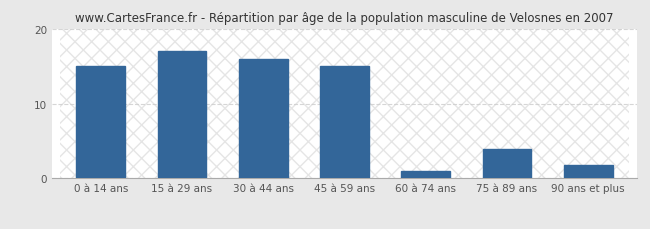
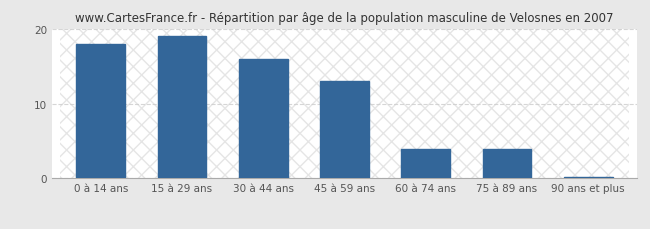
0 à 14 ans: 15.0 -> 18.0
15 à 29 ans: 17.0 -> 19.0
45 à 59 ans: 15.0 -> 13.0
60 à 74 ans: 1.0 -> 4.0
90 ans et plus: 1.8 -> 0.2
